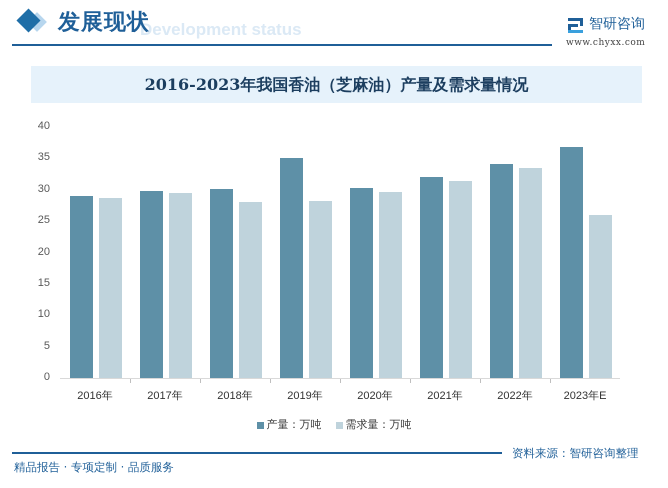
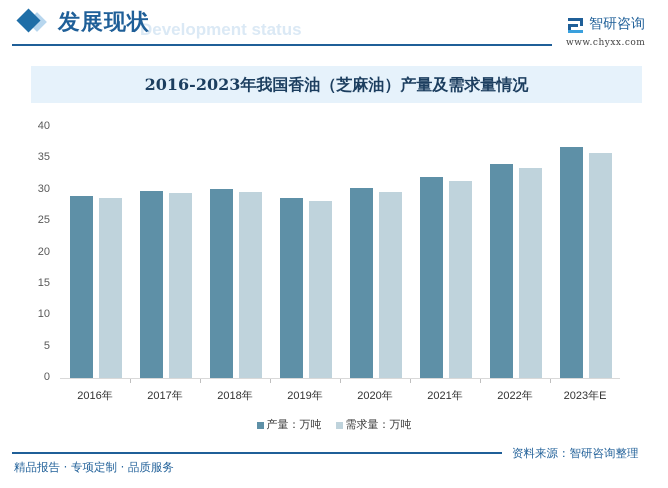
需求量：万吨/2018年: 28 -> 30
产量：万吨/2019年: 35 -> 29
需求量：万吨/2023年E: 26 -> 36
